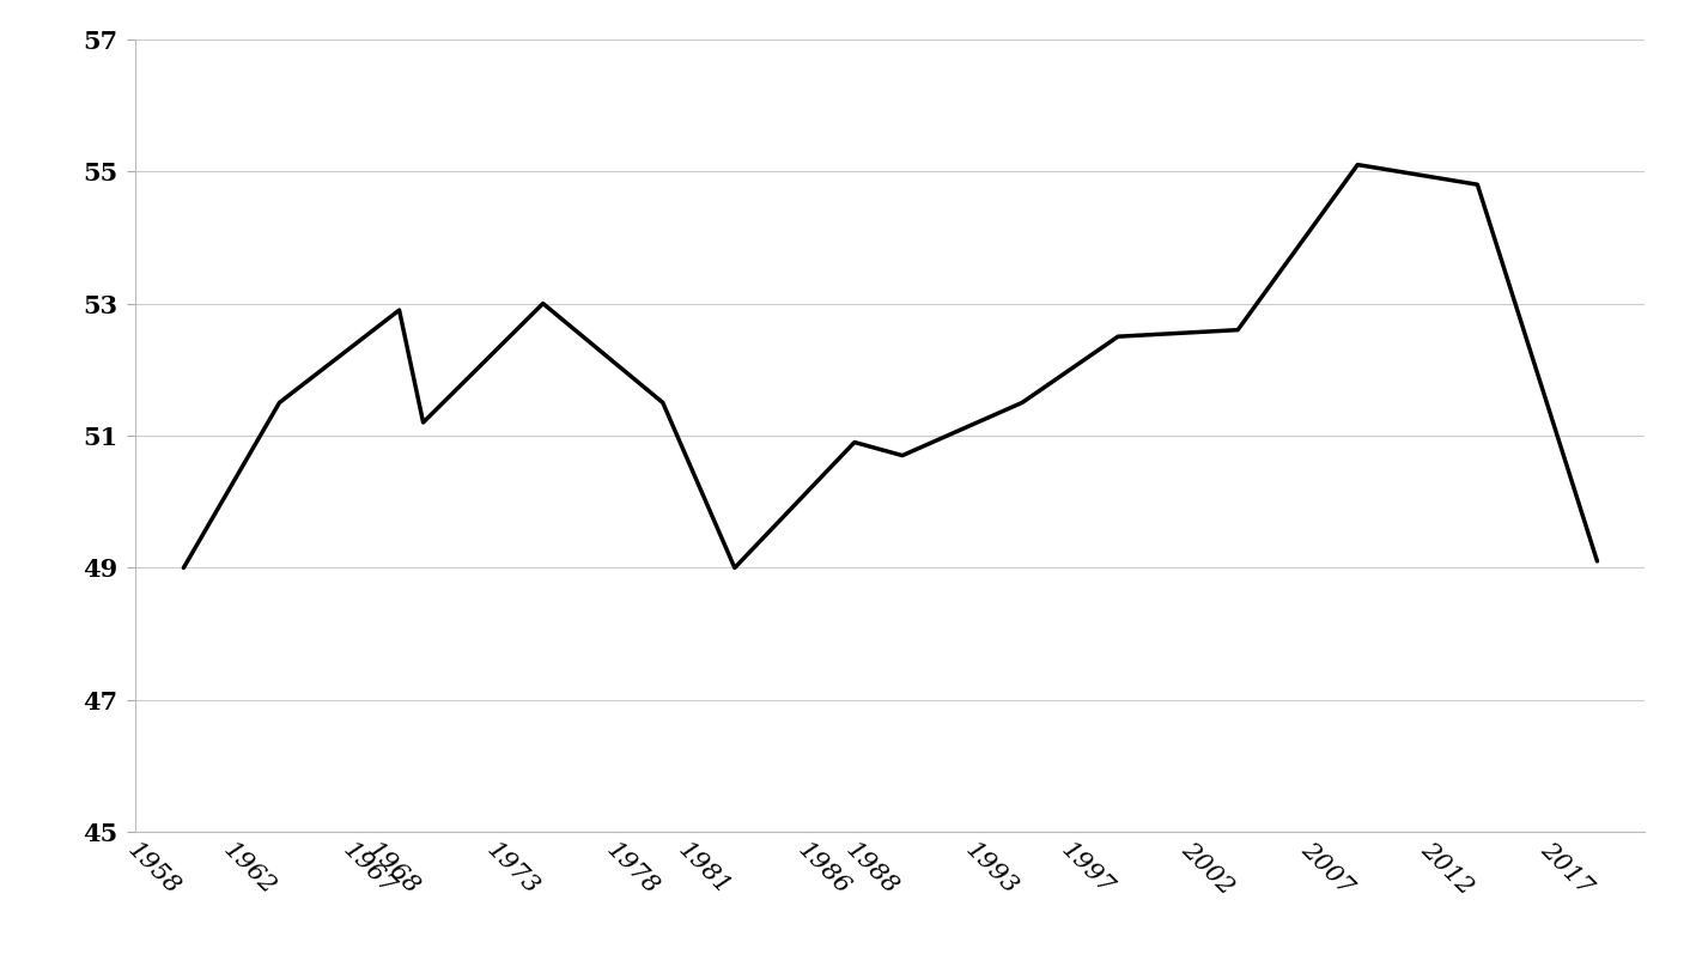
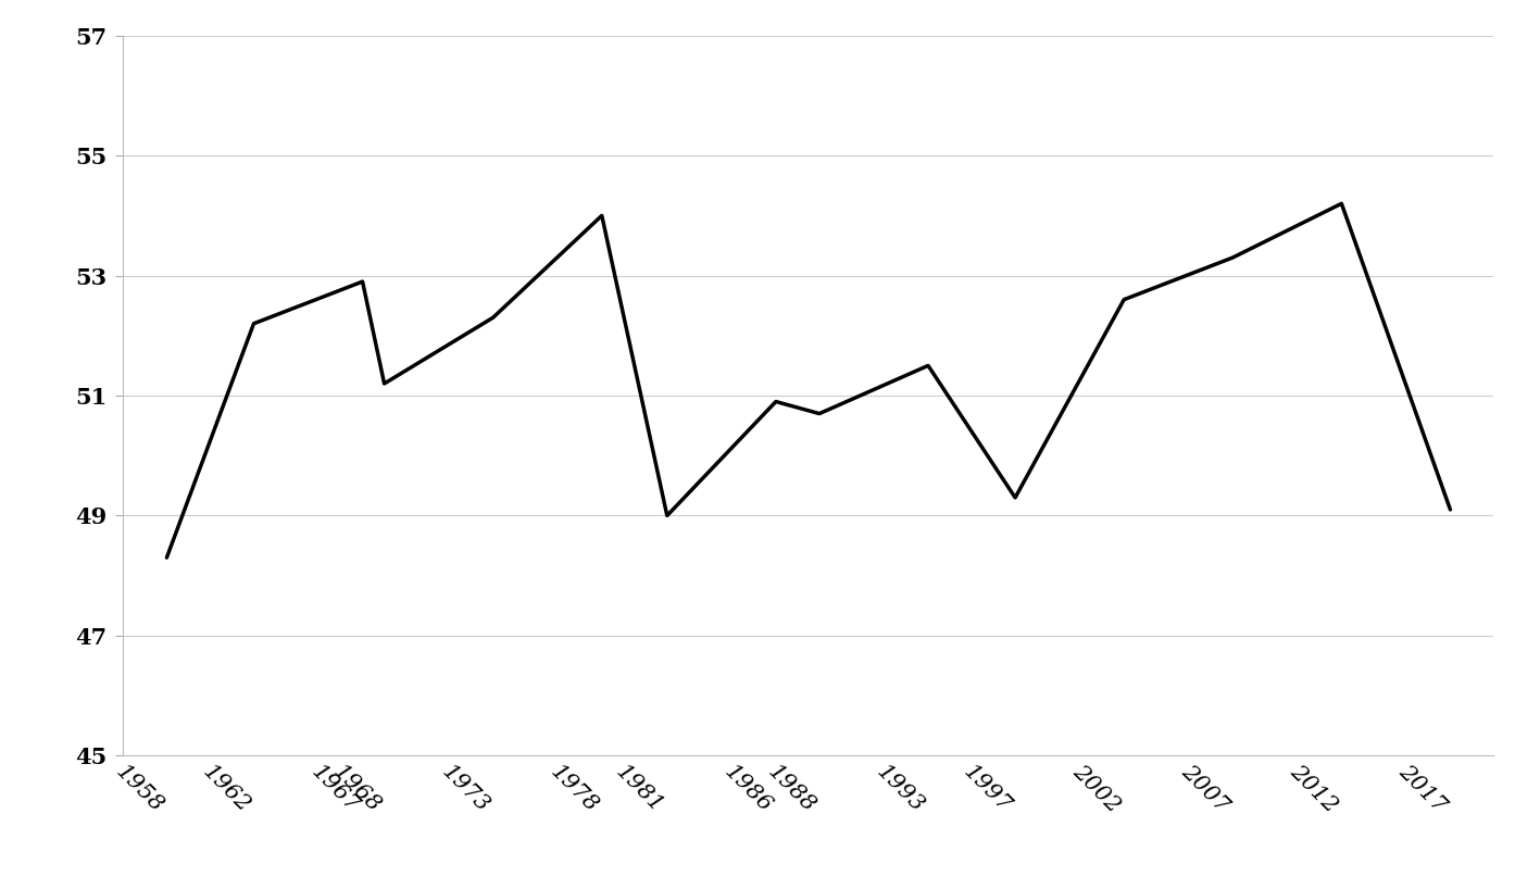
1958: 49.0 -> 48.3
1962: 51.5 -> 52.2
1973: 53.0 -> 52.3
1978: 51.5 -> 54.0
1997: 52.5 -> 49.3
2007: 55.1 -> 53.3
2012: 54.8 -> 54.2
